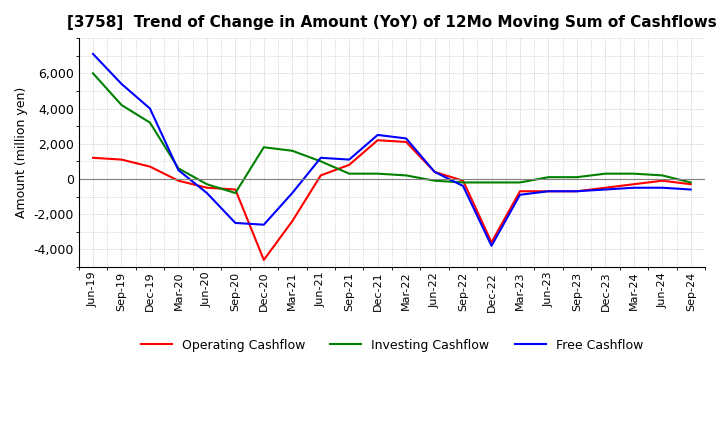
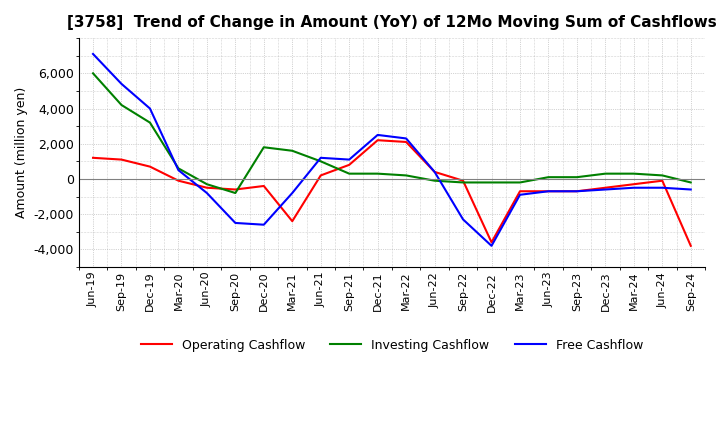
Operating Cashflow/Dec-20: -4,600 -> -400
Free Cashflow/Sep-22: -400 -> -2,300
Operating Cashflow/Sep-24: -300 -> -3,800
